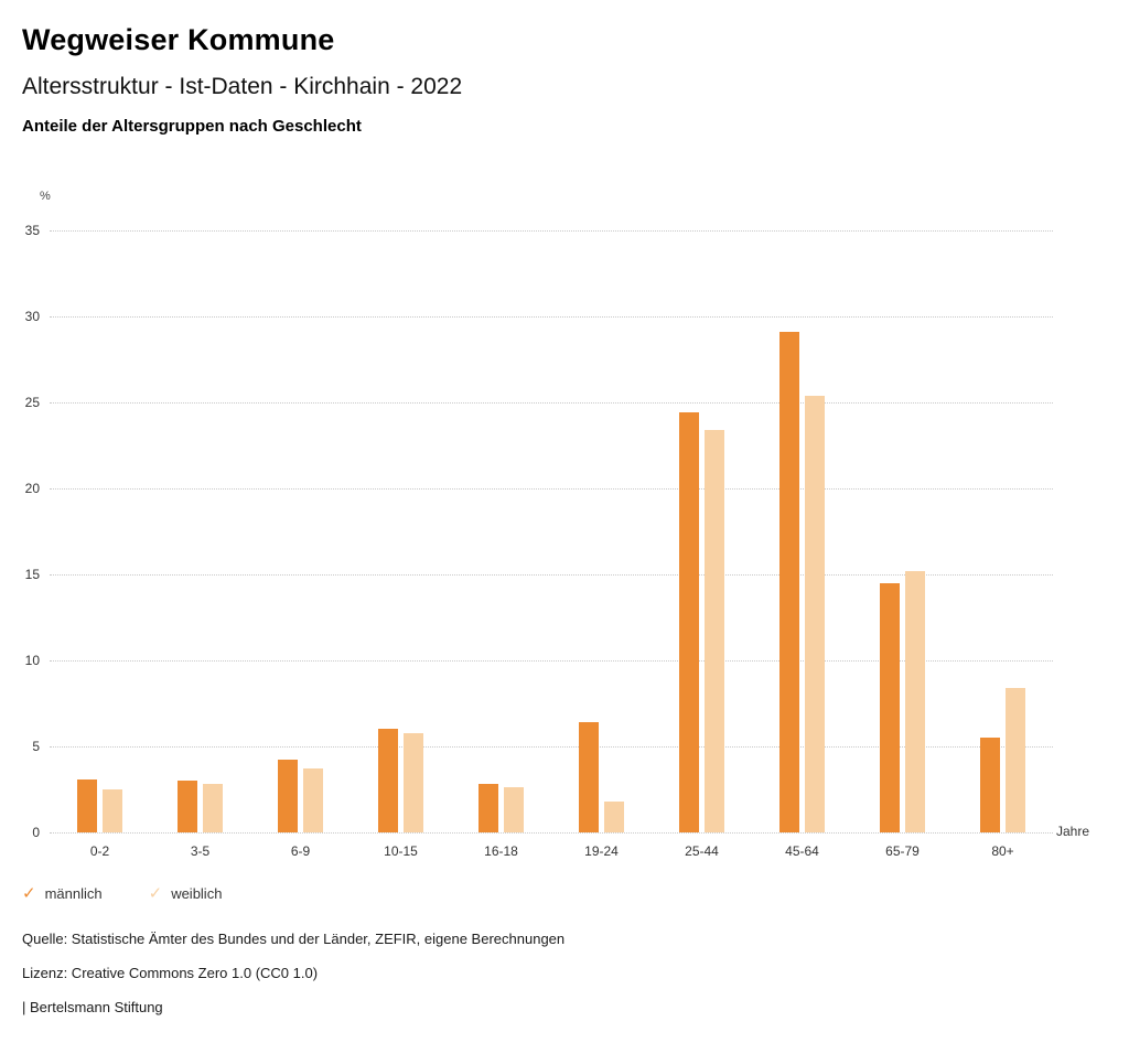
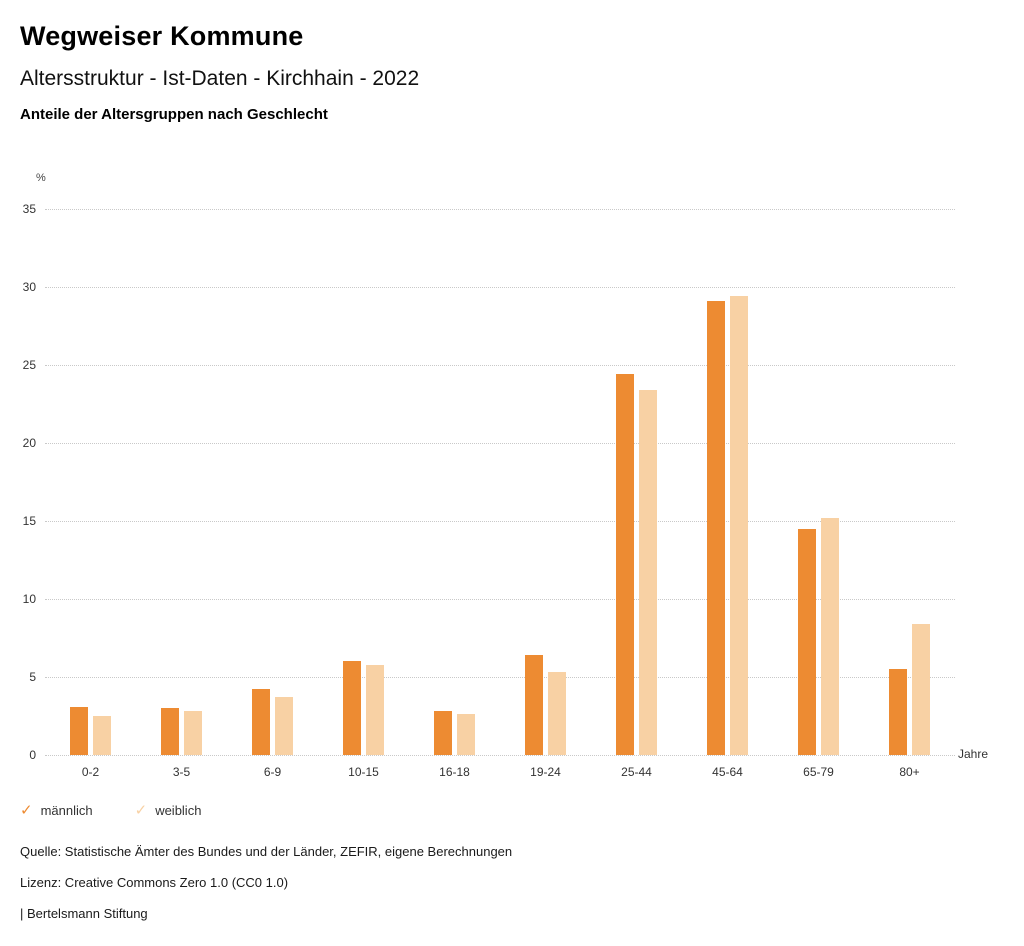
weiblich/19-24: 1.8 -> 5.3
weiblich/45-64: 25.4 -> 29.4
